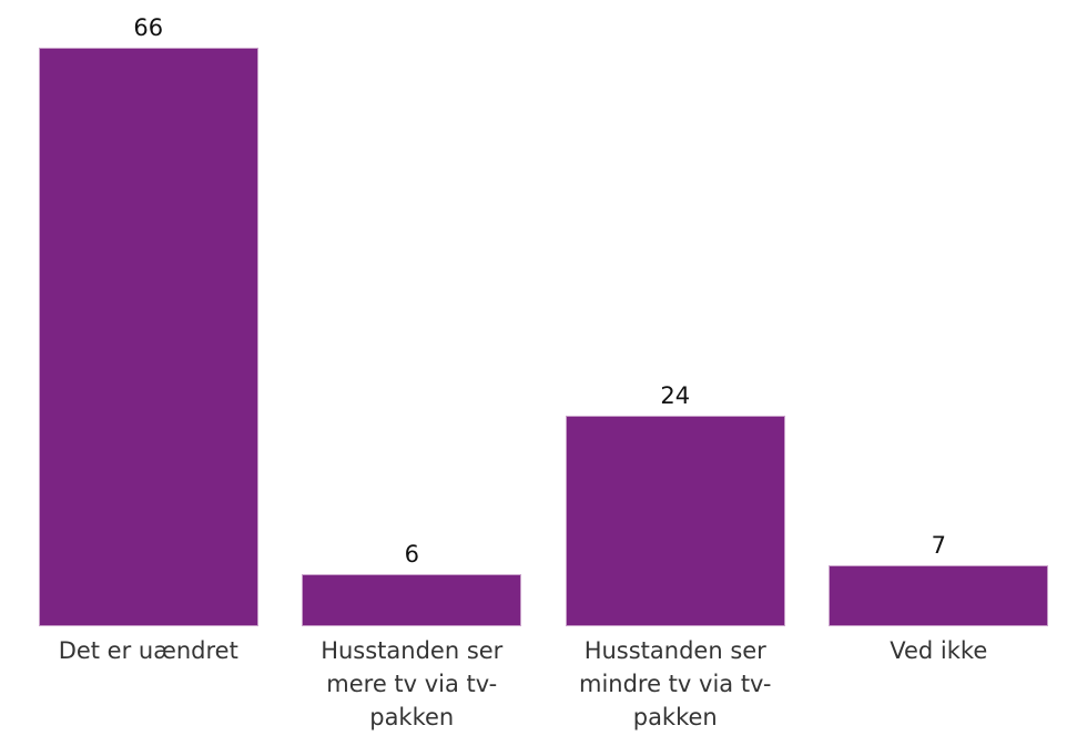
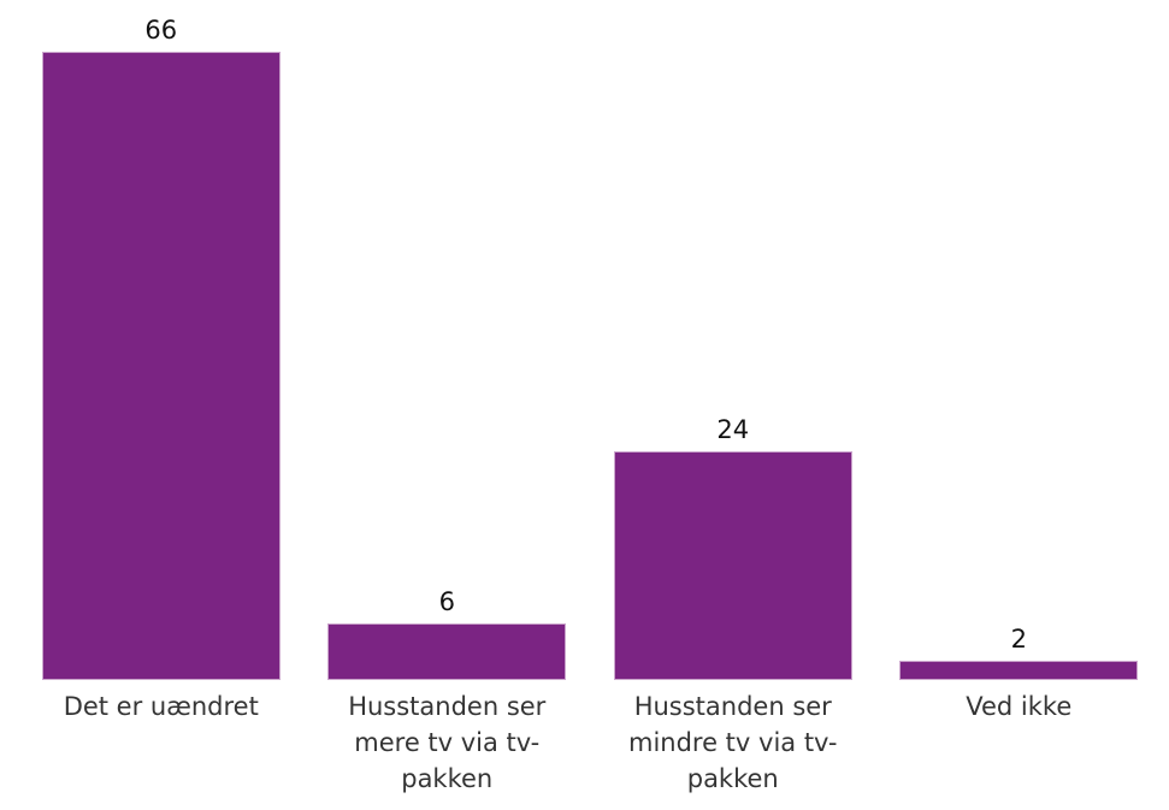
Ved ikke: 7 -> 2
